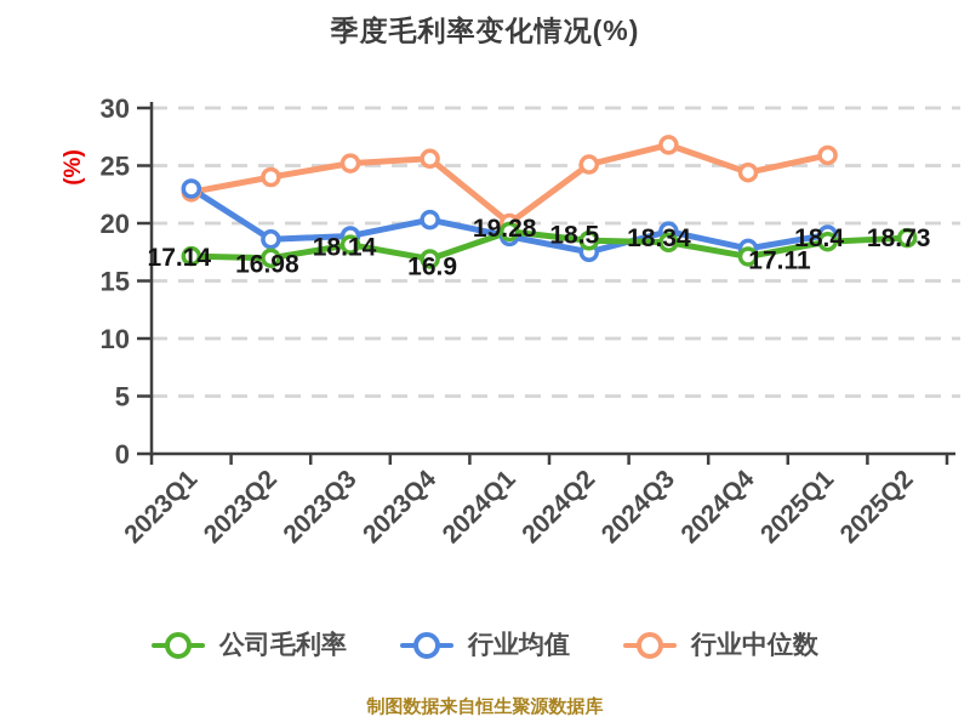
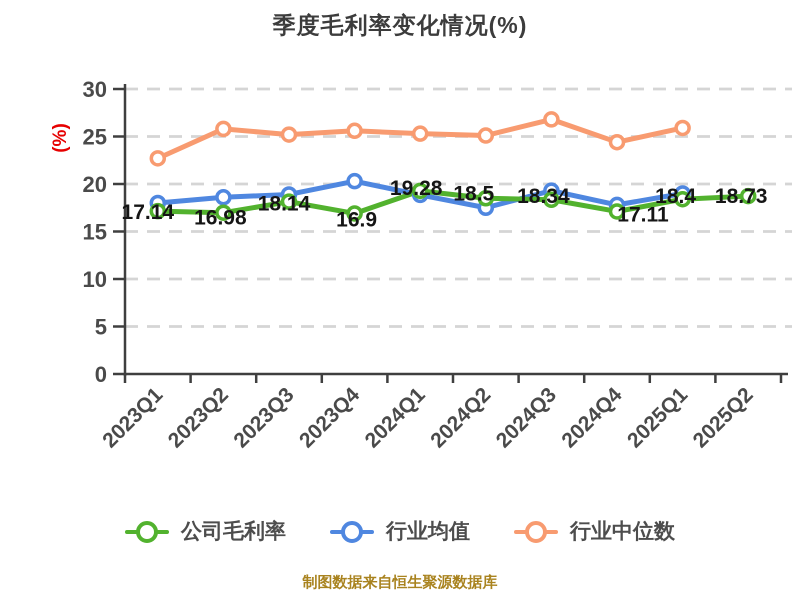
行业均值/2023Q1: 23 -> 18
行业中位数/2023Q2: 24 -> 26
行业中位数/2024Q1: 20 -> 25
